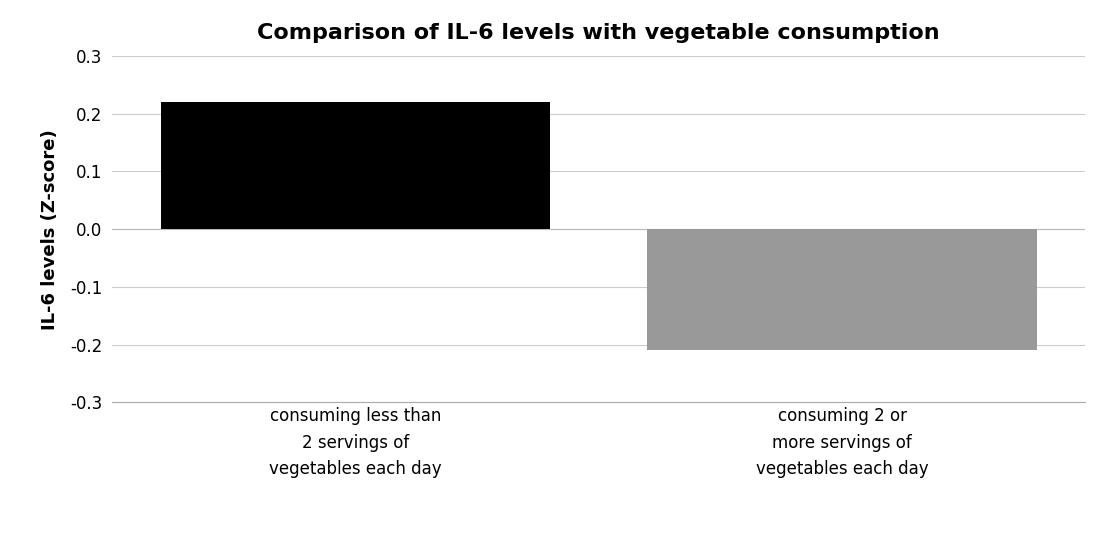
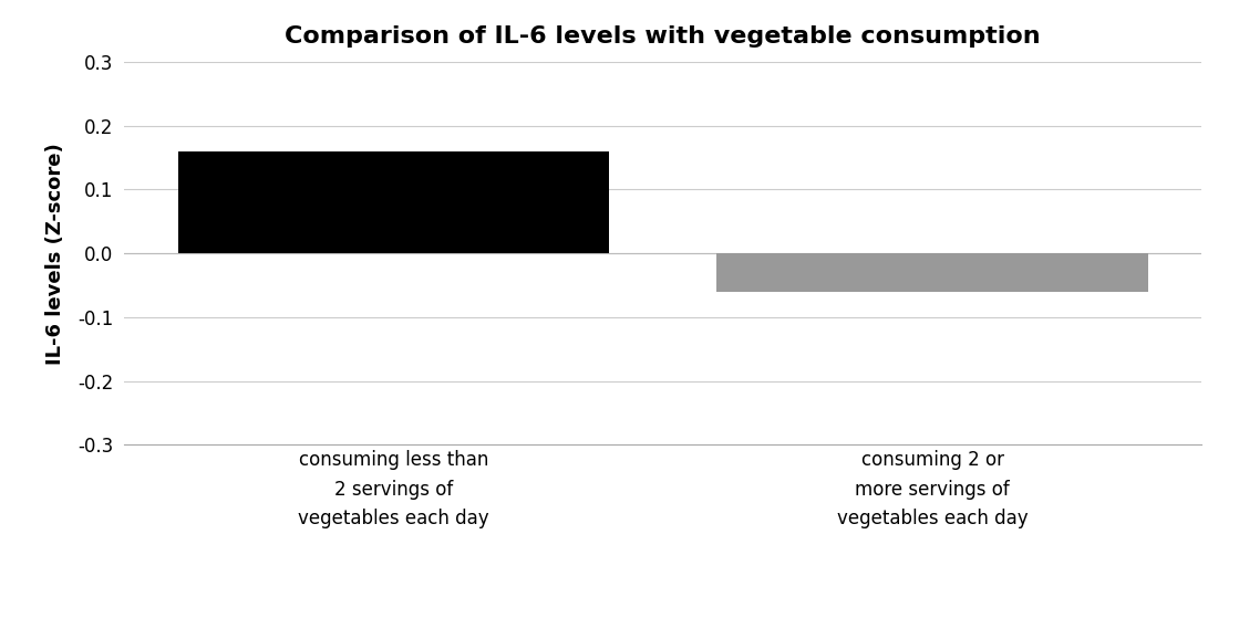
consuming less than 2 servings of vegetables each day: 0.22 -> 0.16
consuming 2 or more servings of vegetables each day: -0.21 -> -0.06
